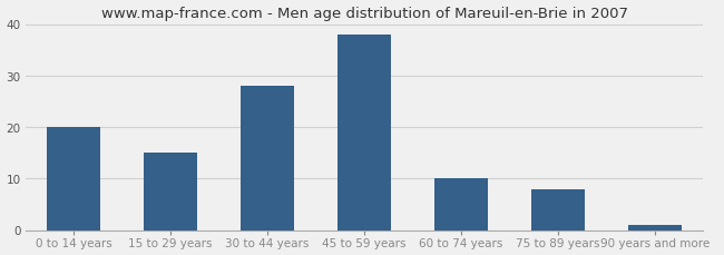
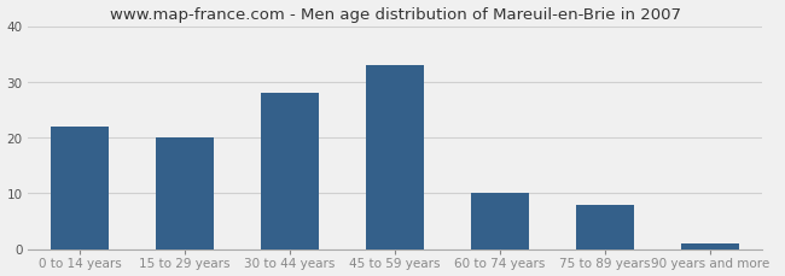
0 to 14 years: 20 -> 22
15 to 29 years: 15 -> 20
45 to 59 years: 38 -> 33
